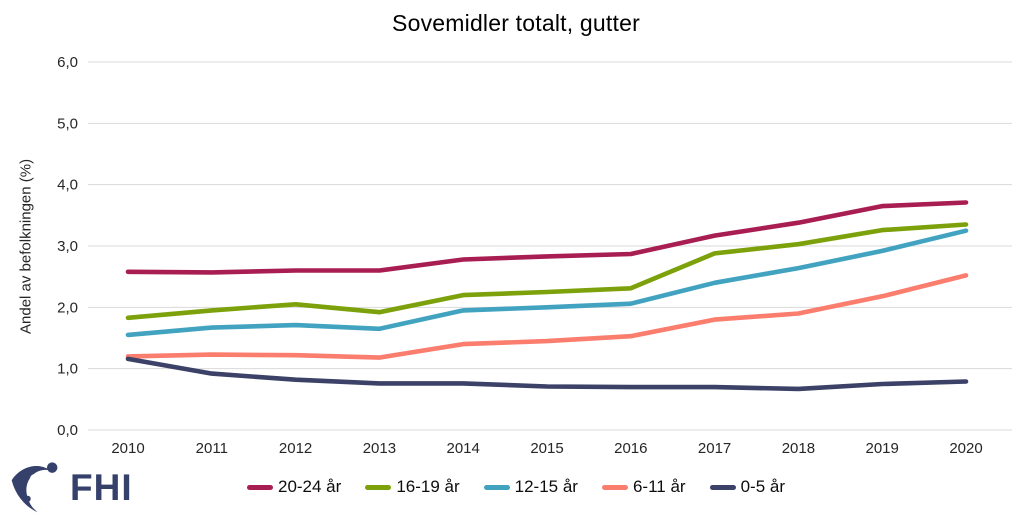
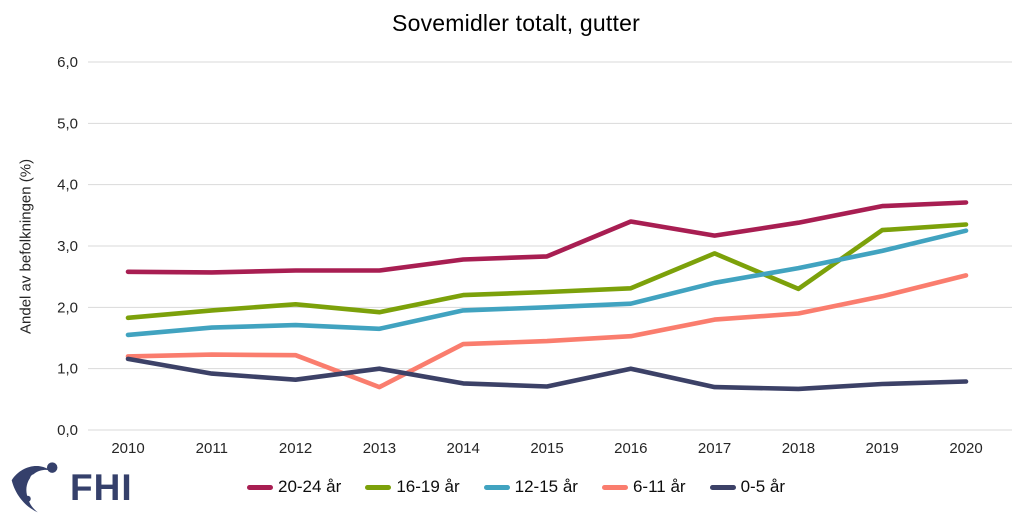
6-11 år/2013: 1,2 -> 0,7
0-5 år/2013: 0,8 -> 1,0
20-24 år/2016: 2,9 -> 3,4
0-5 år/2016: 0,7 -> 1,0
16-19 år/2018: 3,0 -> 2,3
